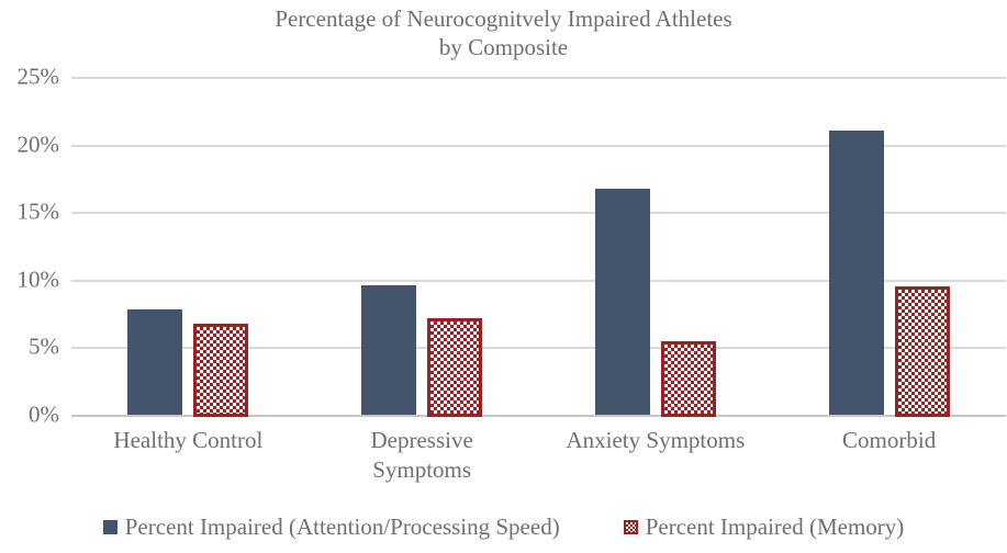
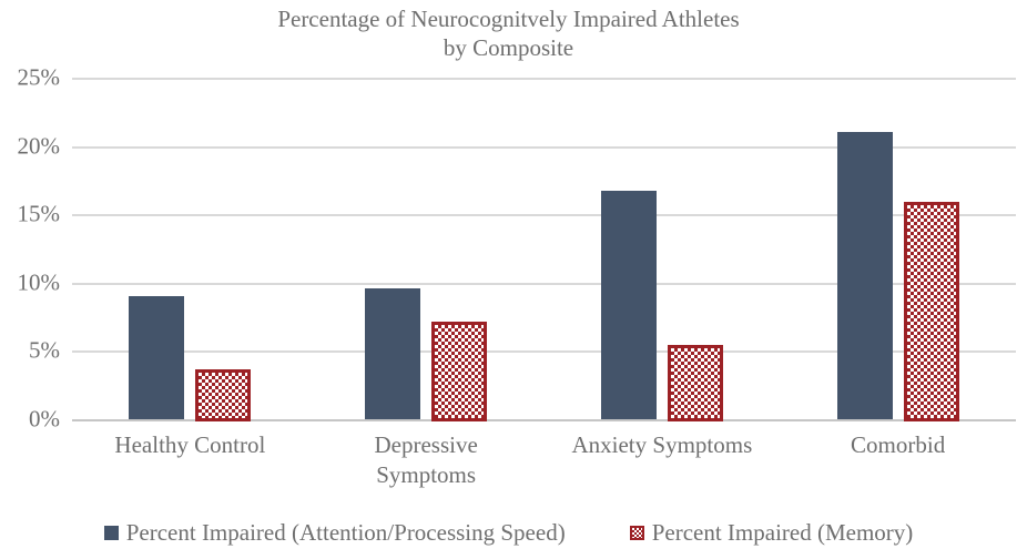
Percent Impaired (Attention/Processing Speed)/Healthy Control: 7.8% -> 9.0%
Percent Impaired (Memory)/Healthy Control: 6.9% -> 3.8%
Percent Impaired (Memory)/Comorbid: 9.7% -> 16.1%
